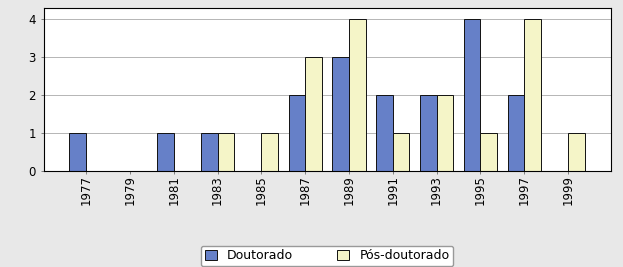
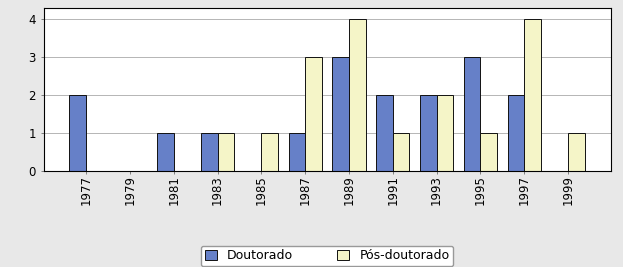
Doutorado/1977: 1 -> 2
Doutorado/1987: 2 -> 1
Doutorado/1995: 4 -> 3
